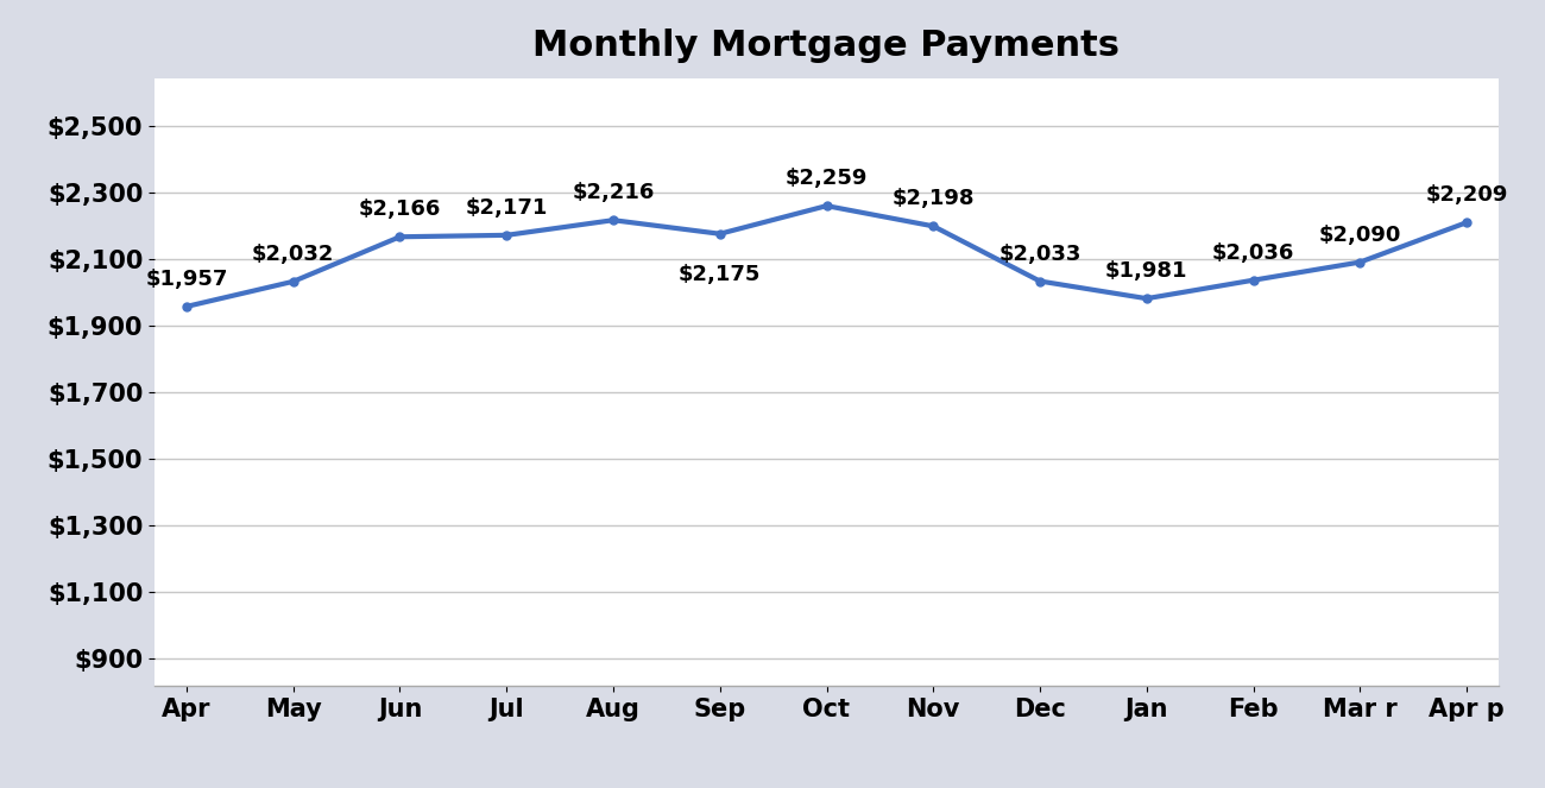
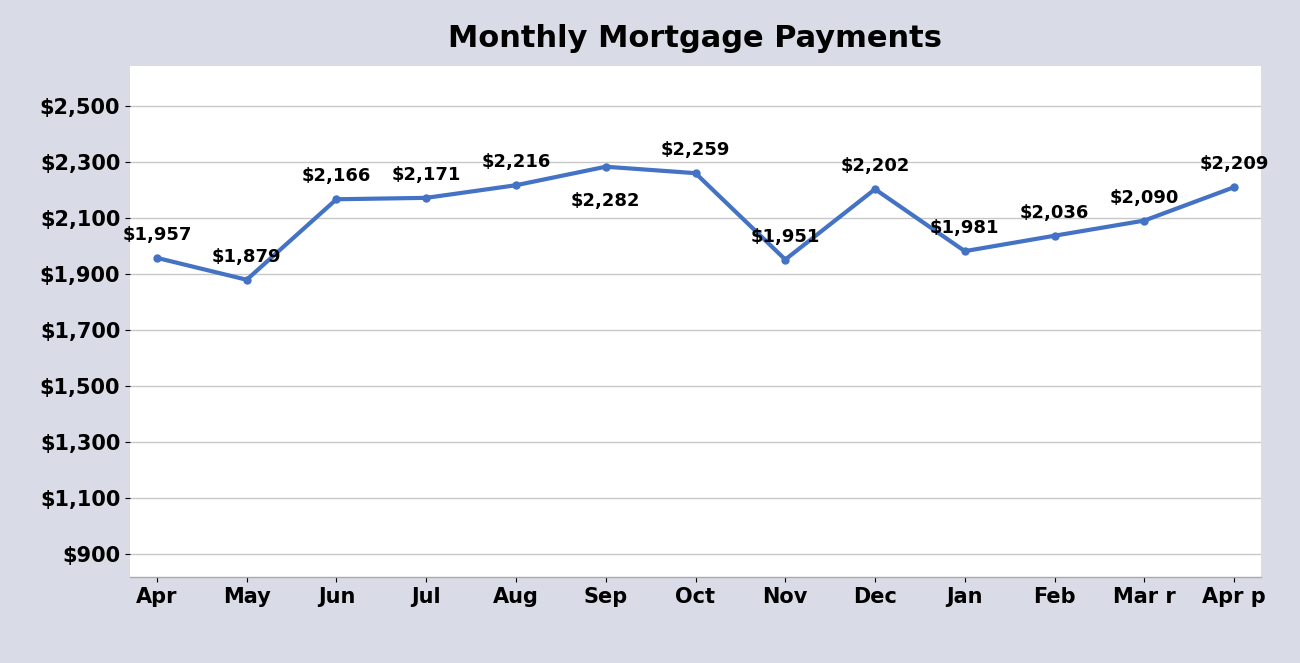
May: $2,032 -> $1,879
Sep: $2,175 -> $2,282
Nov: $2,198 -> $1,951
Dec: $2,033 -> $2,202
